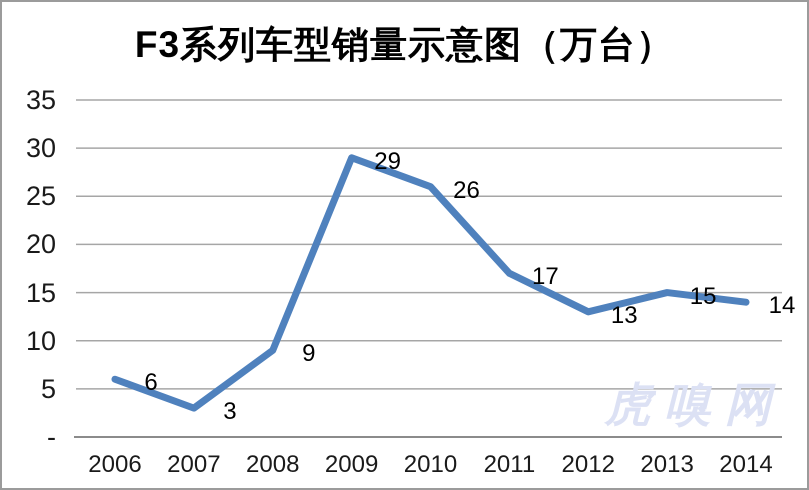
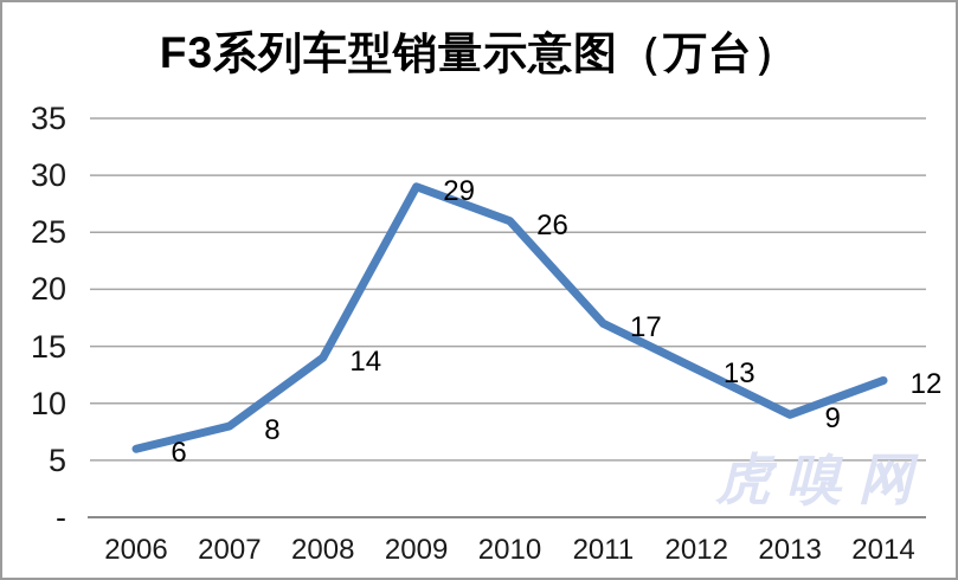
2007: 3 -> 8
2008: 9 -> 14
2013: 15 -> 9
2014: 14 -> 12
